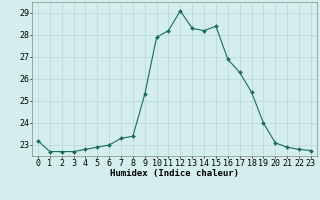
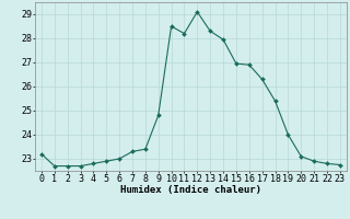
9: 25.30 -> 24.80
10: 27.90 -> 28.50
14: 28.20 -> 27.95
15: 28.40 -> 26.95
